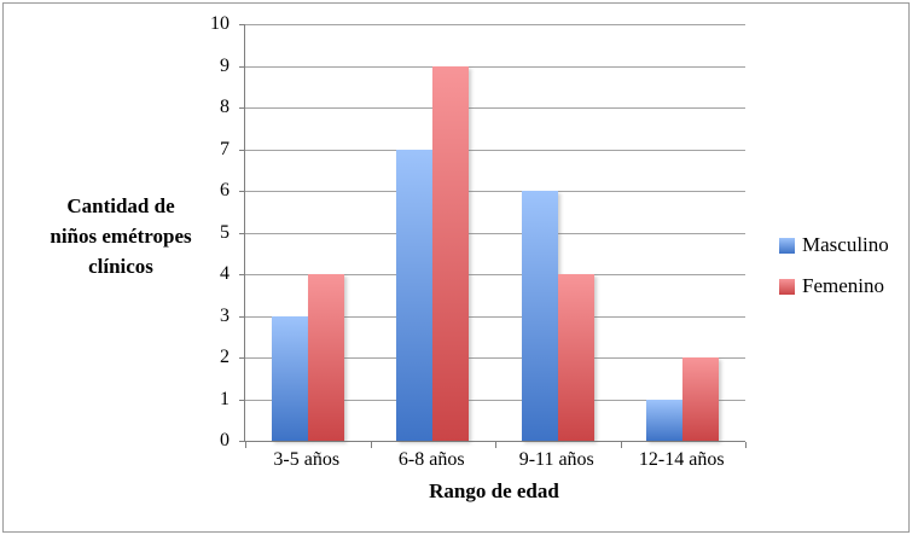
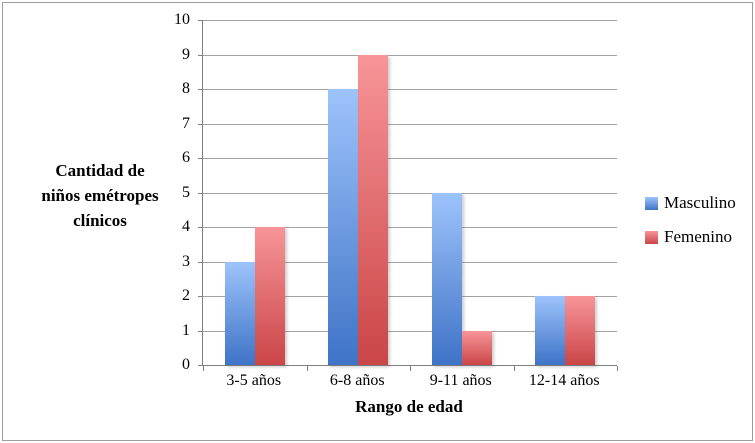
Masculino/6-8 años: 7 -> 8
Masculino/9-11 años: 6 -> 5
Femenino/9-11 años: 4 -> 1
Masculino/12-14 años: 1 -> 2
